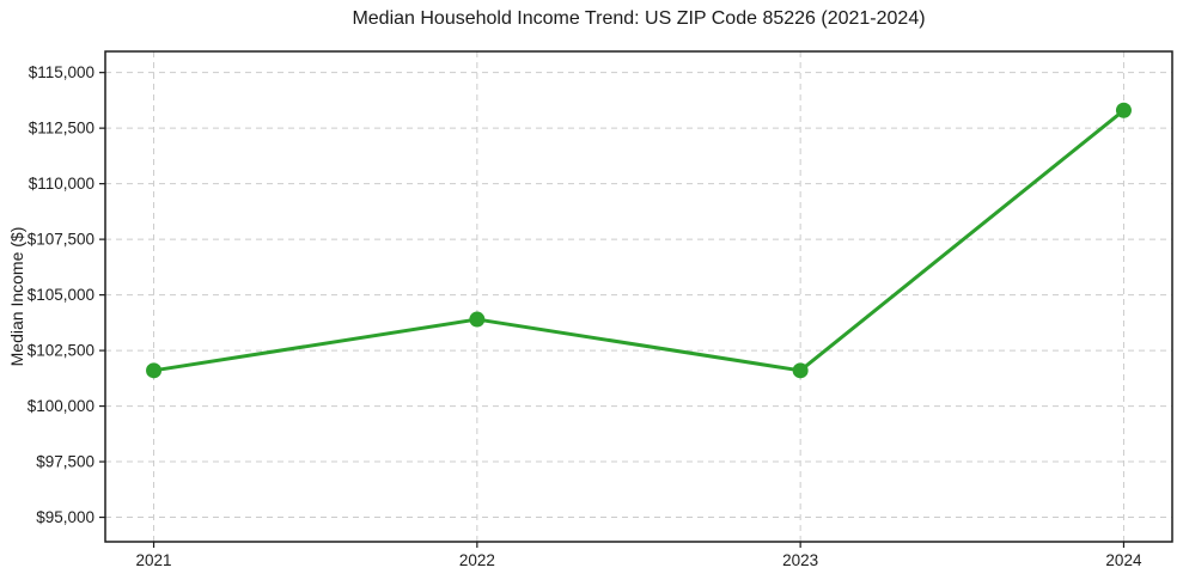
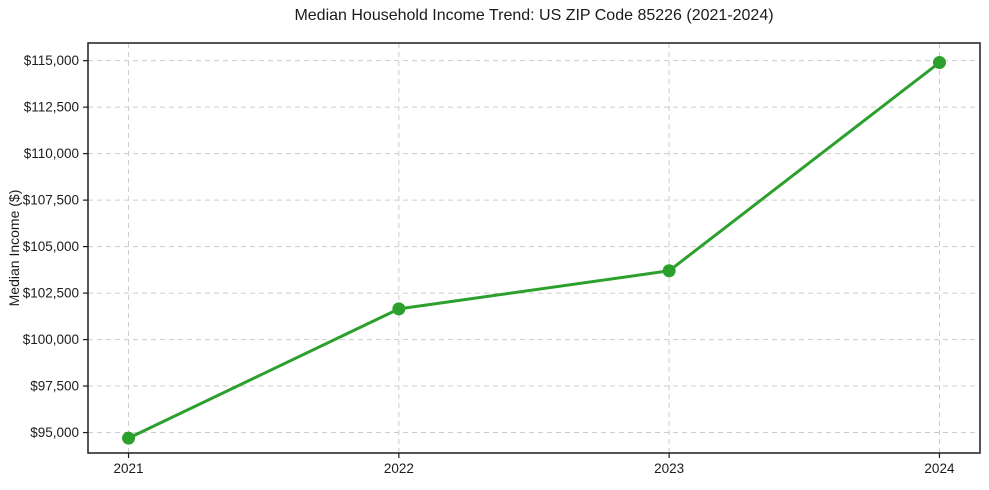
2021: $101600 -> $94700
2022: $103900 -> $101600
2023: $101600 -> $103700
2024: $113300 -> $114900
